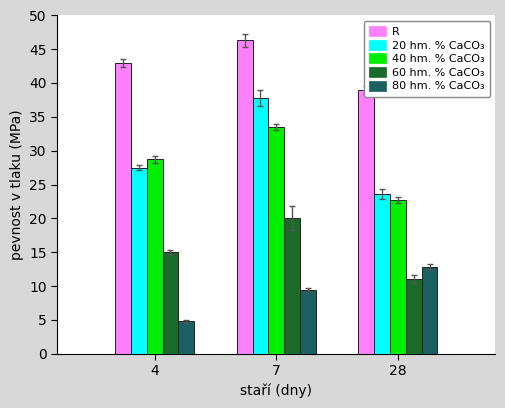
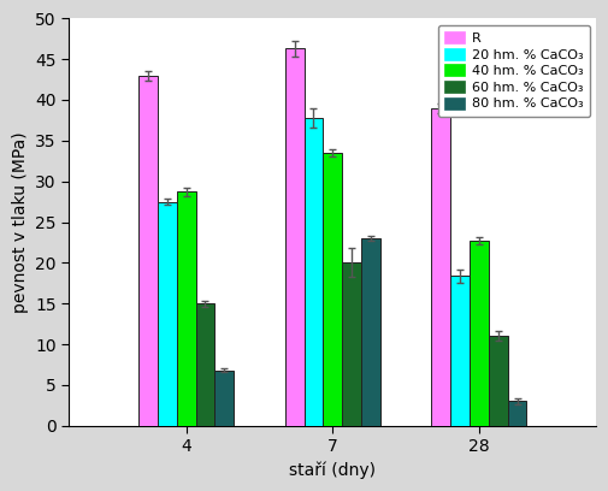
80 hm. % CaCO₃/4: 4.8 -> 6.8
80 hm. % CaCO₃/7: 9.4 -> 23.0
20 hm. % CaCO₃/28: 23.6 -> 18.4
80 hm. % CaCO₃/28: 12.8 -> 3.0
